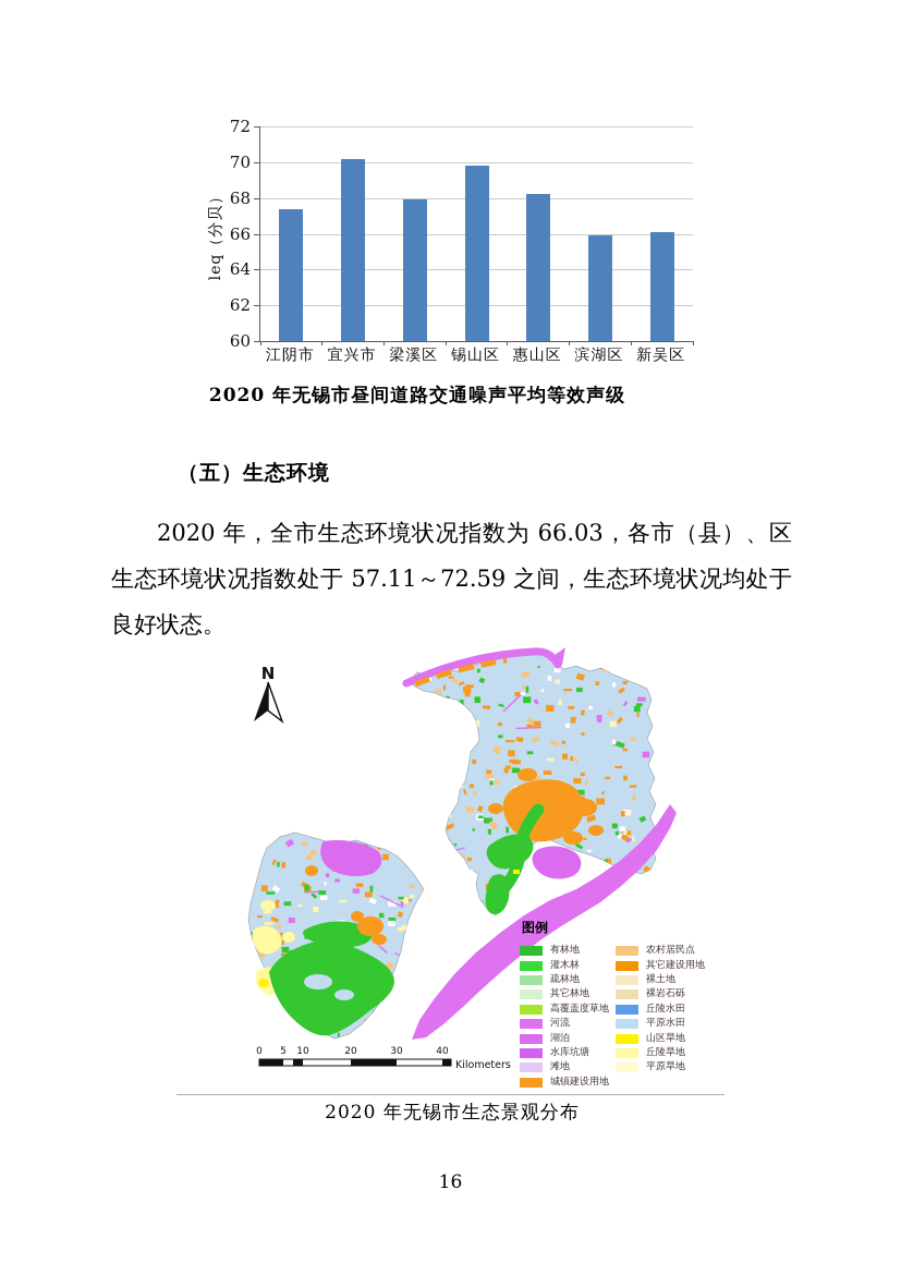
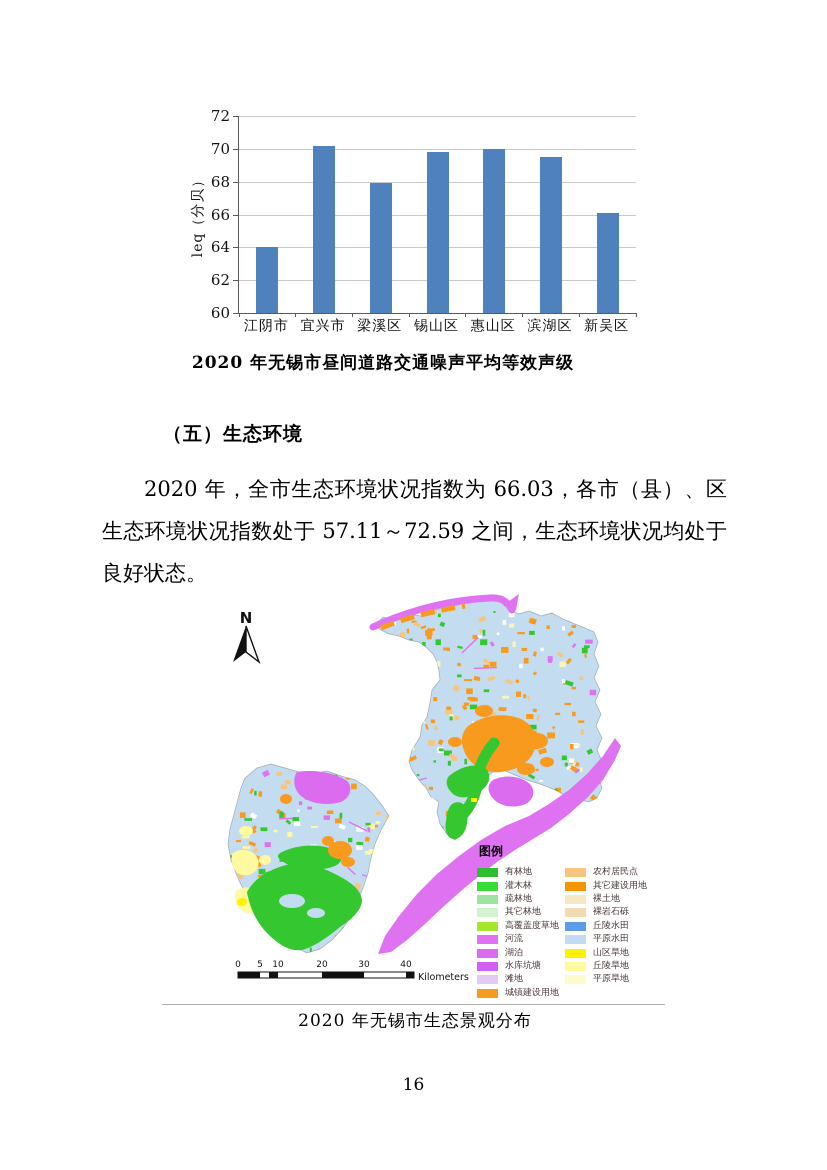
江阴市: 67.4 -> 64.0
惠山区: 68.2 -> 70.0
滨湖区: 65.9 -> 69.5
